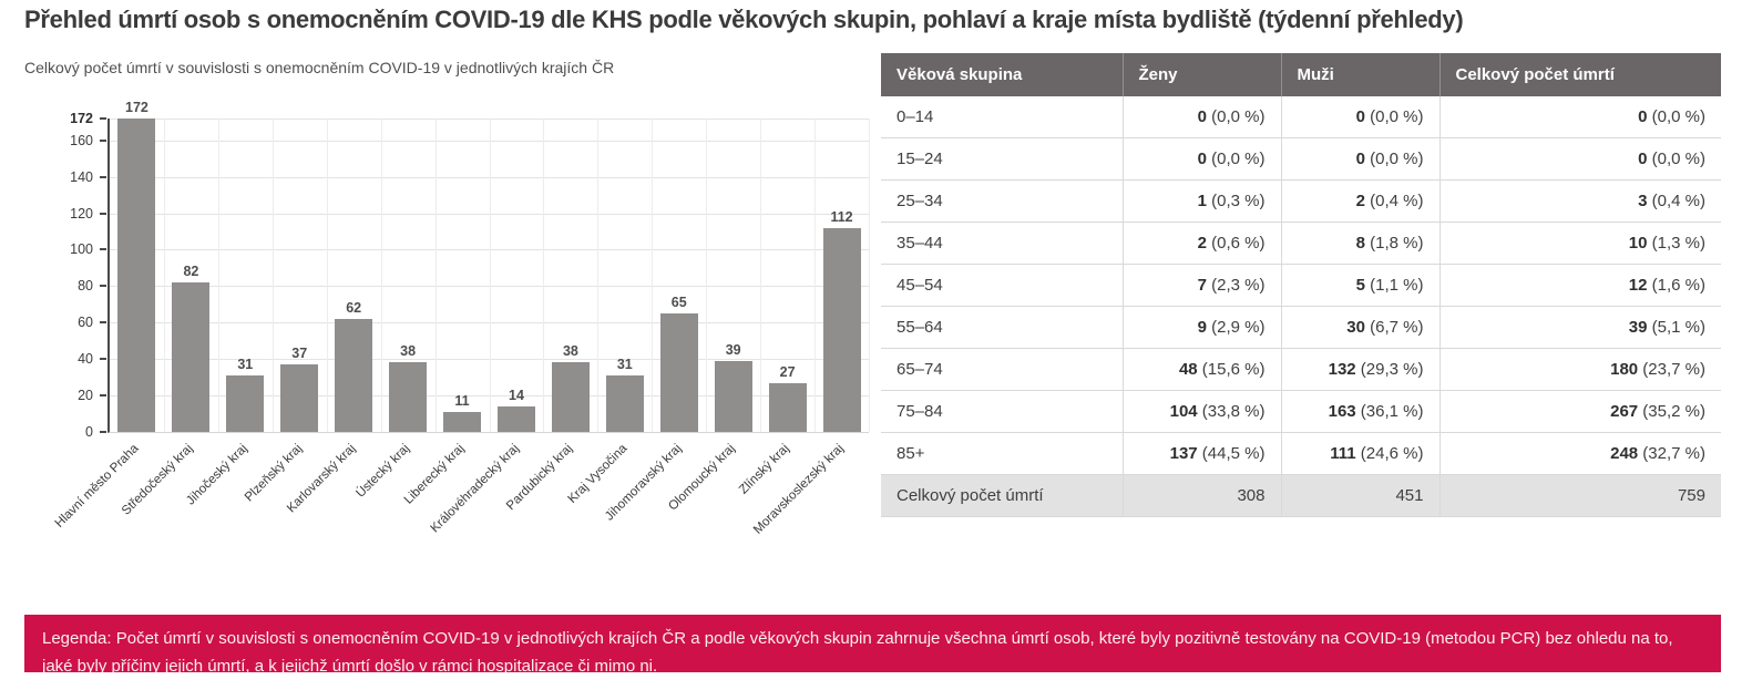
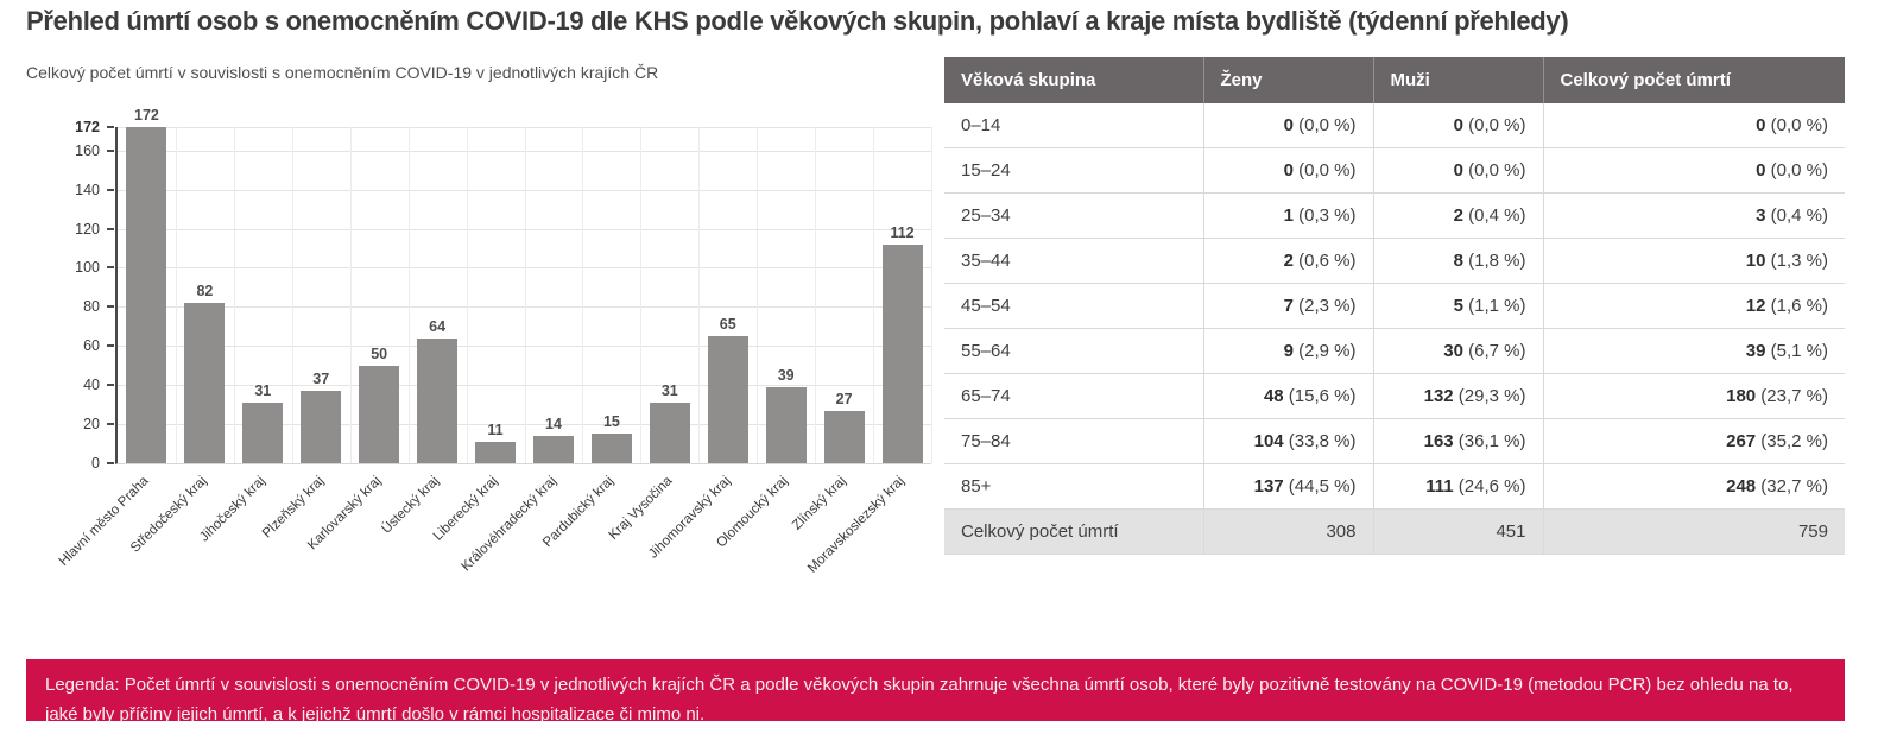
Karlovarský kraj: 62 -> 50
Ústecký kraj: 38 -> 64
Pardubický kraj: 38 -> 15
